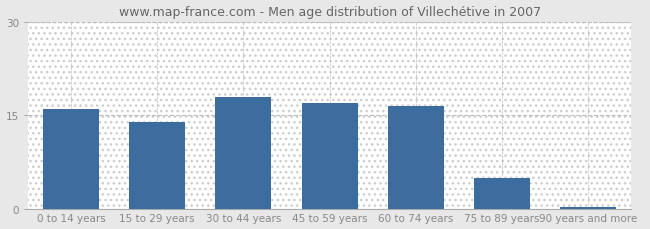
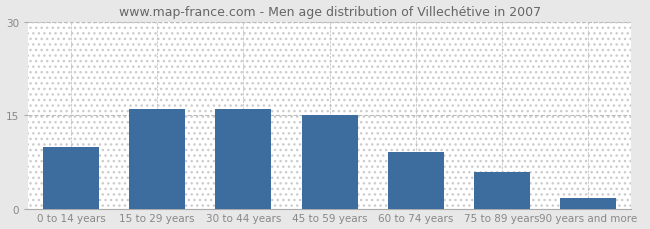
0 to 14 years: 16.0 -> 10.0
15 to 29 years: 14.0 -> 16.0
30 to 44 years: 18.0 -> 16.0
45 to 59 years: 17.0 -> 15.0
60 to 74 years: 16.5 -> 9.2
75 to 89 years: 5.0 -> 6.0
90 years and more: 0.3 -> 1.8
